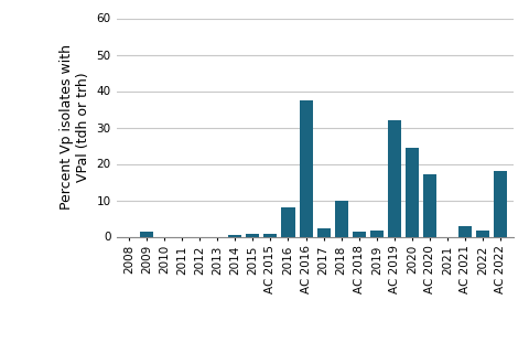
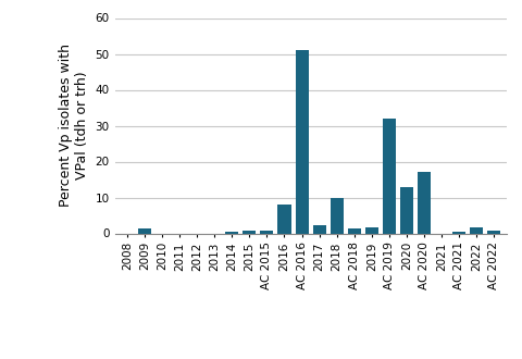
AC 2016: 37.5 -> 51.0
2020: 24.5 -> 13.0
AC 2021: 3.0 -> 0.5
AC 2022: 18.0 -> 0.9
